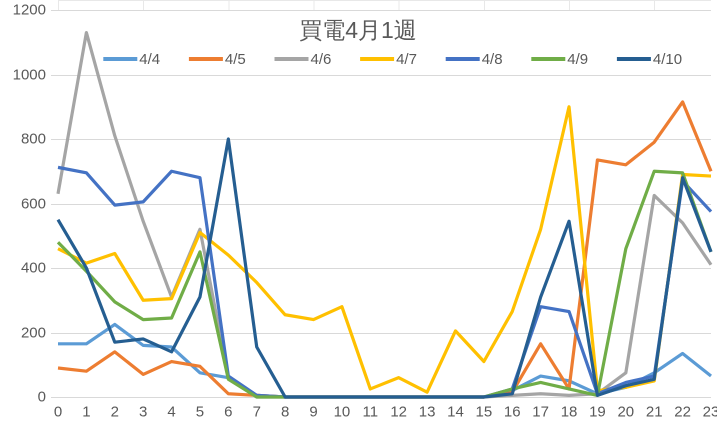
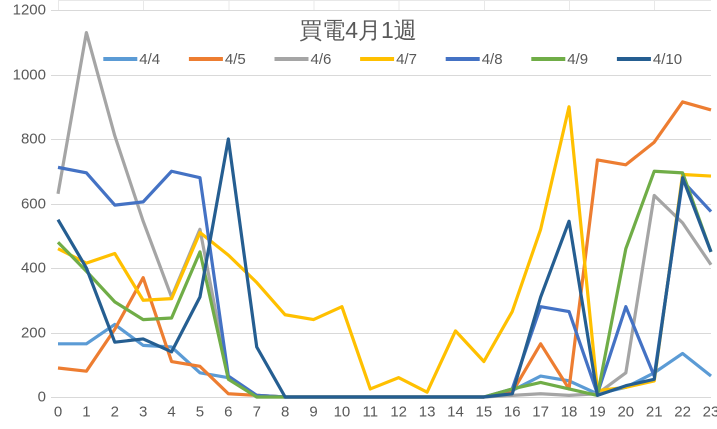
4/5/2: 140 -> 210
4/5/3: 70 -> 370
4/8/20: 40 -> 280
4/5/23: 700 -> 890
